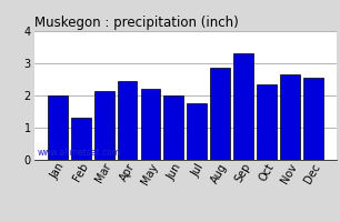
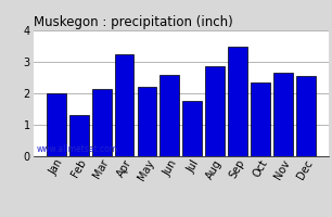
Apr: 2.45 -> 3.25
Jun: 2.00 -> 2.60
Sep: 3.30 -> 3.50
